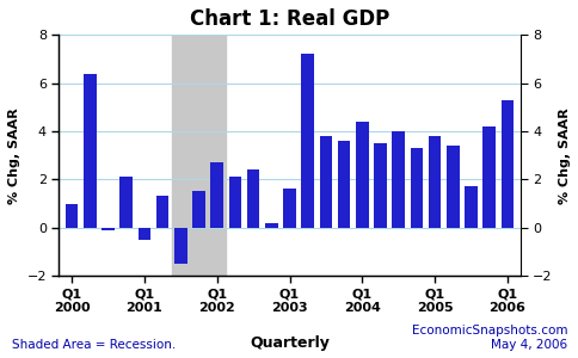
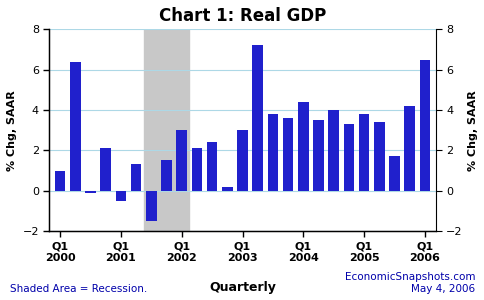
Q1 2002: 2.7 -> 3.0
Q1 2003: 1.6 -> 3.0
Q1 2006: 5.3 -> 6.5
